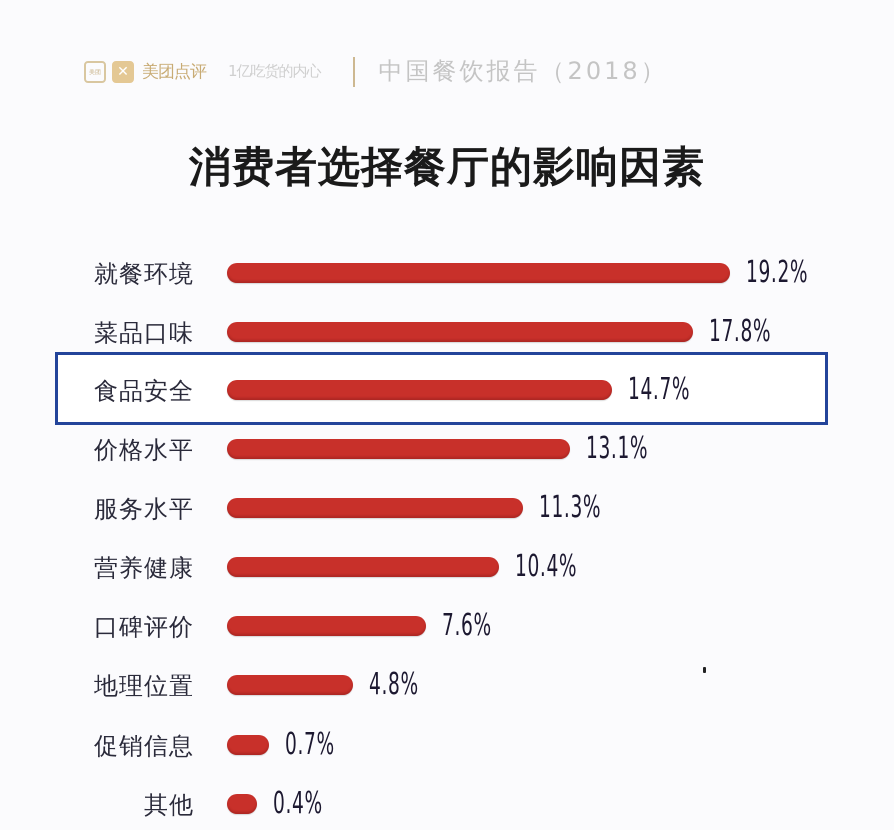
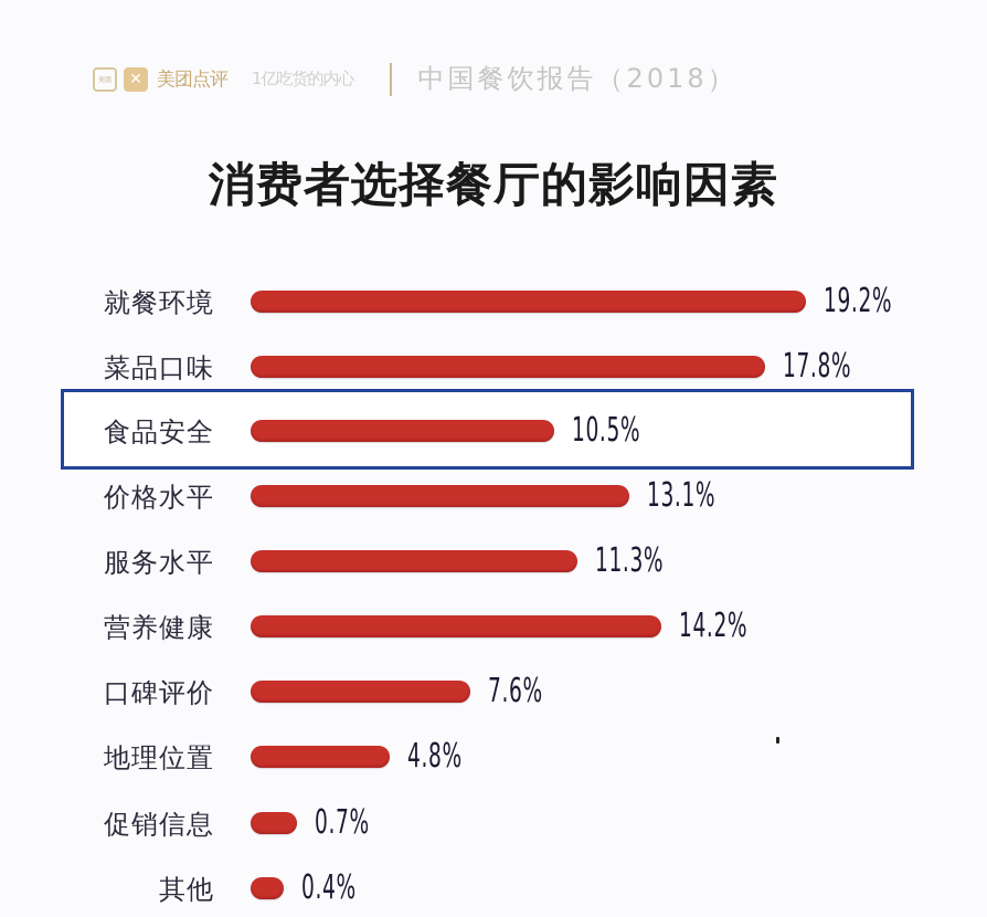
食品安全: 14.7% -> 10.5%
营养健康: 10.4% -> 14.2%
